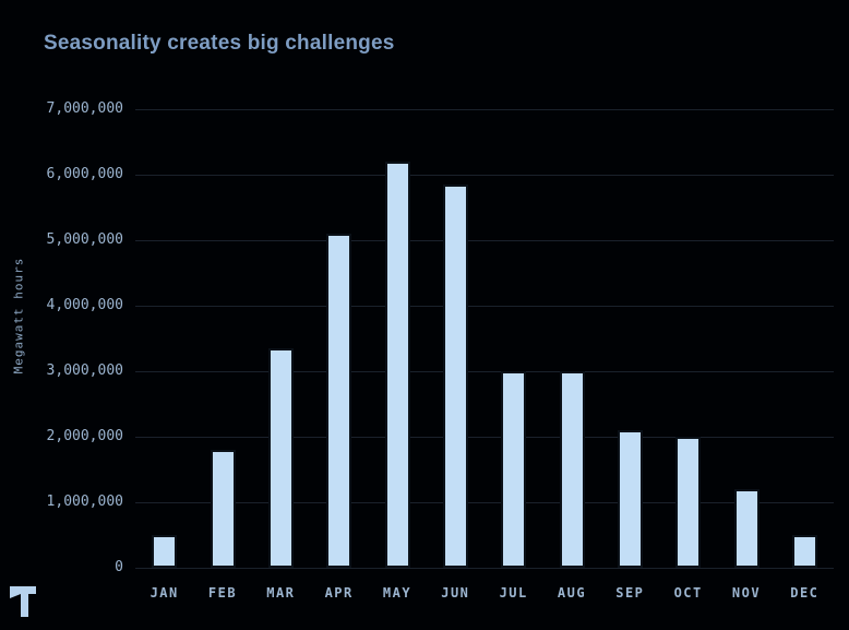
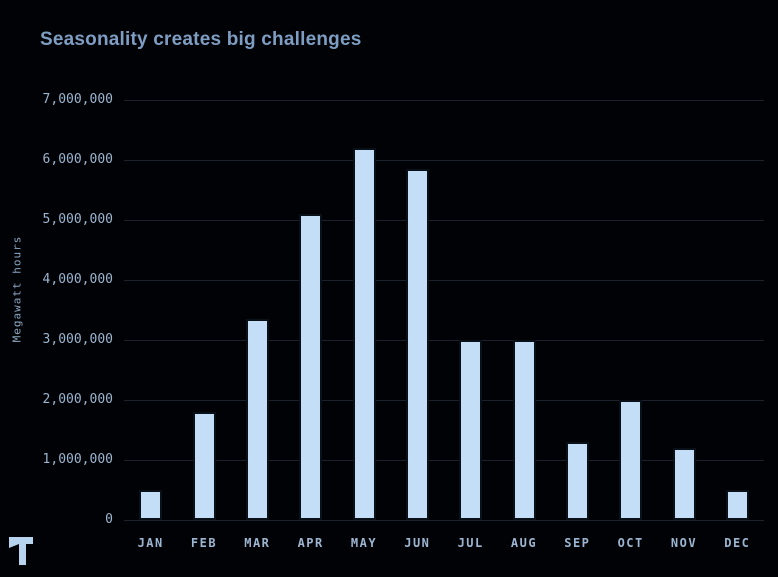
SEP: 2100000 -> 1300000
